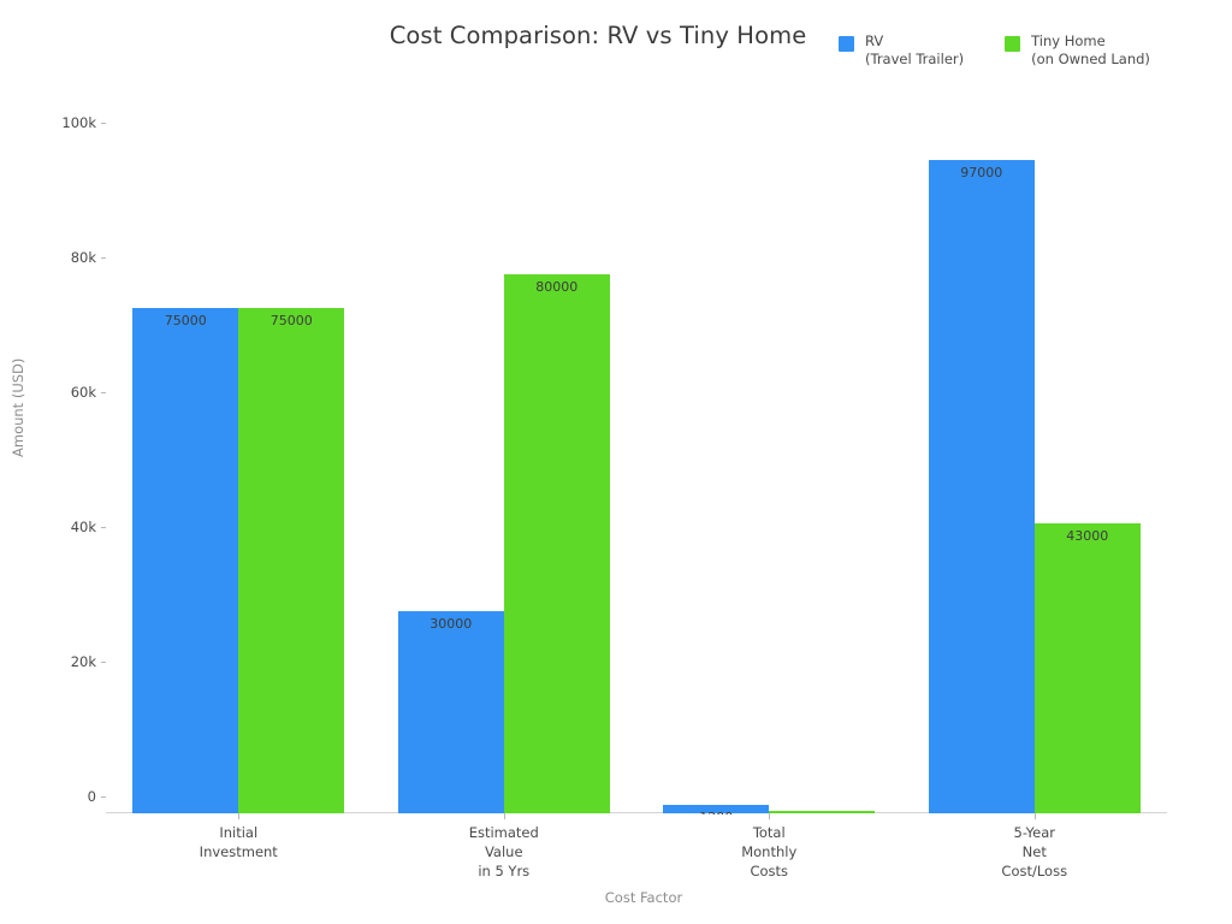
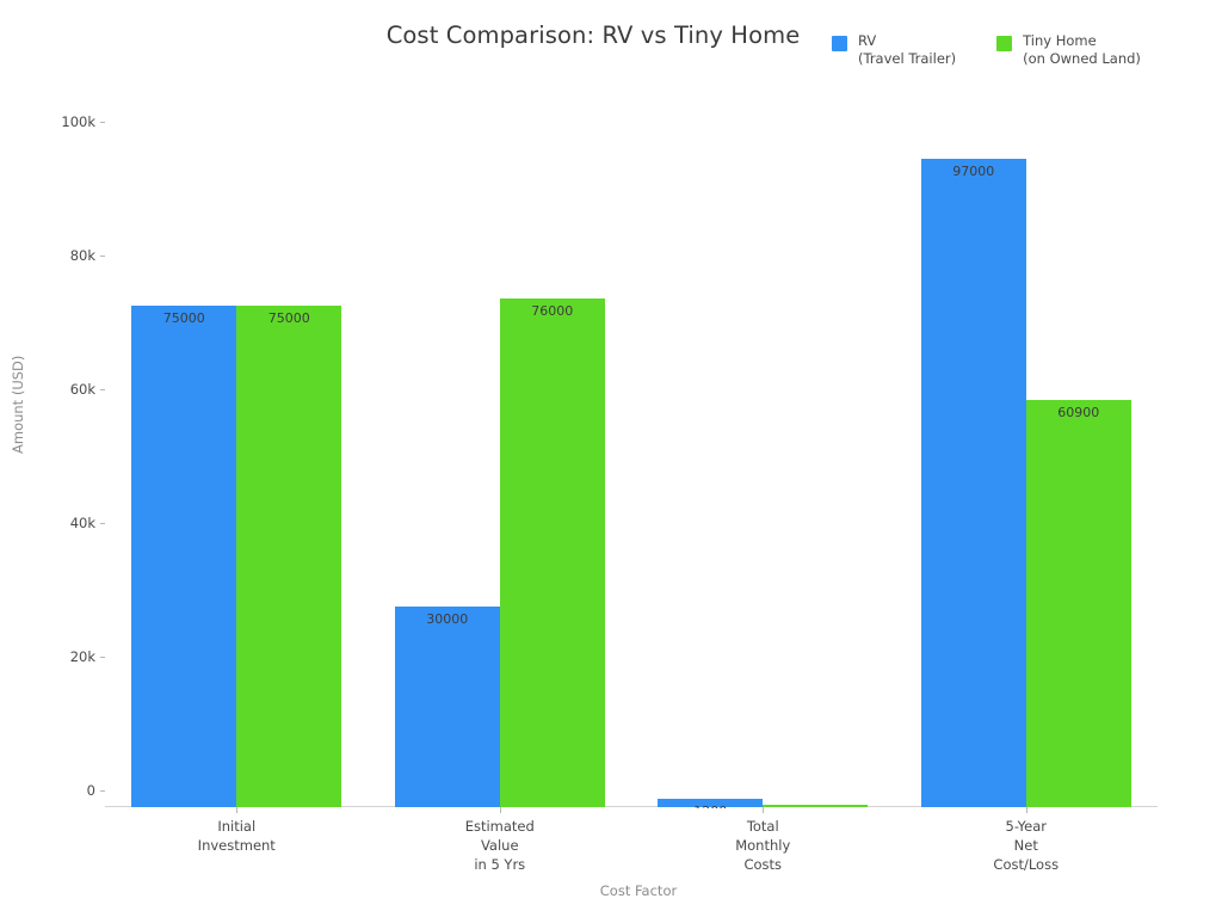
Tiny Home (on Owned Land)/Estimated Value in 5 Yrs: 80000 -> 76000
Tiny Home (on Owned Land)/5-Year Net Cost/Loss: 43000 -> 60900
